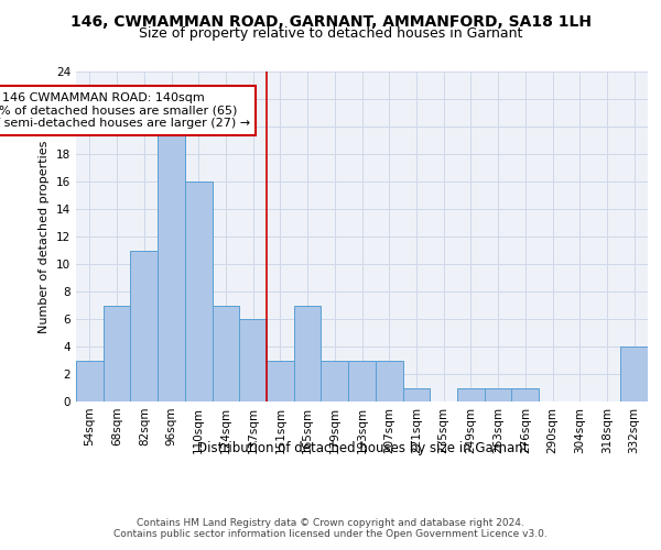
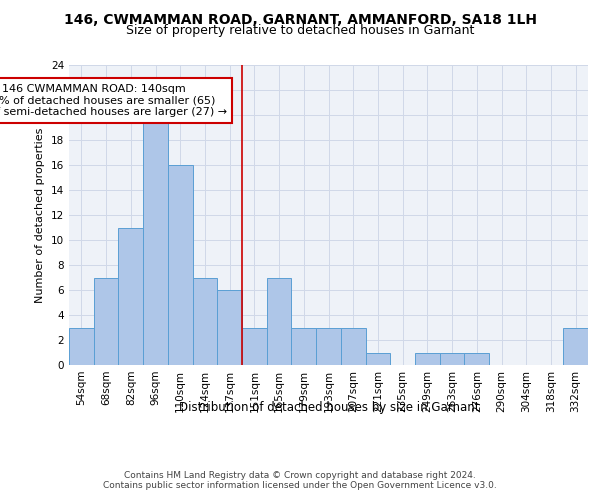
332sqm: 4 -> 3
